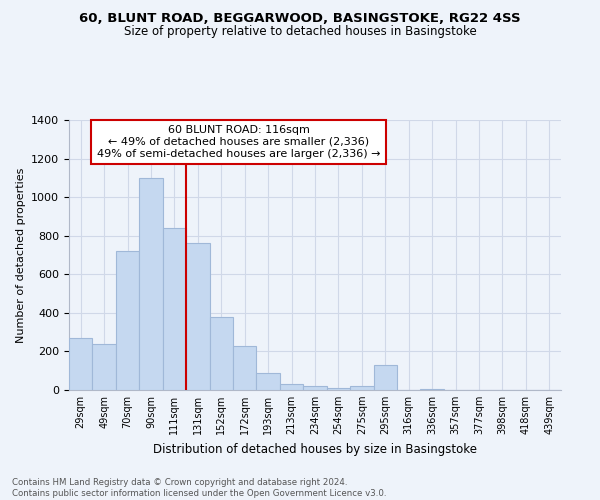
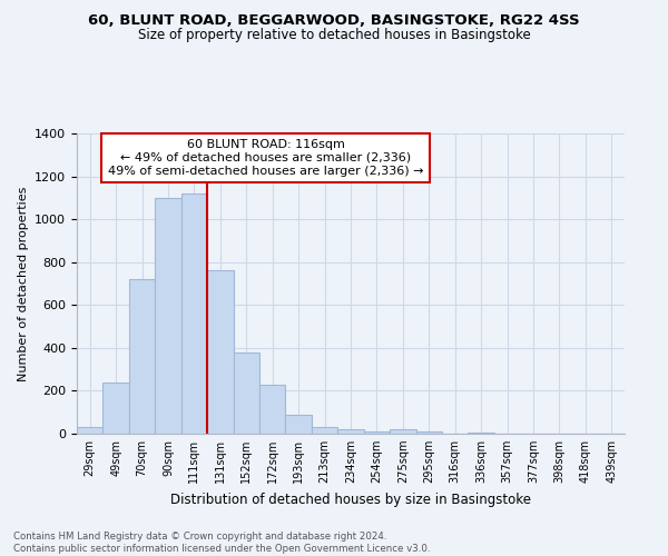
29sqm: 270 -> 30
111sqm: 840 -> 1120
295sqm: 130 -> 10
